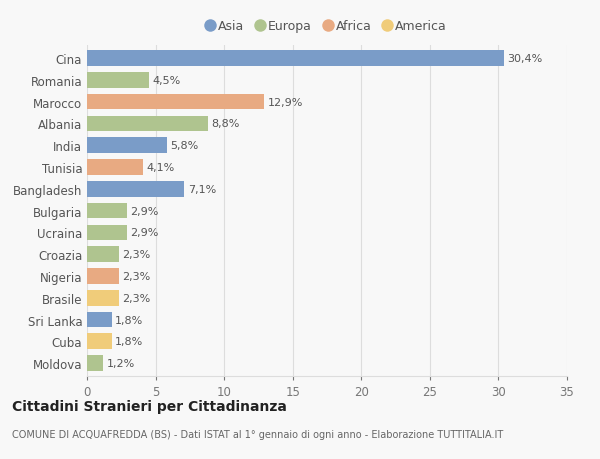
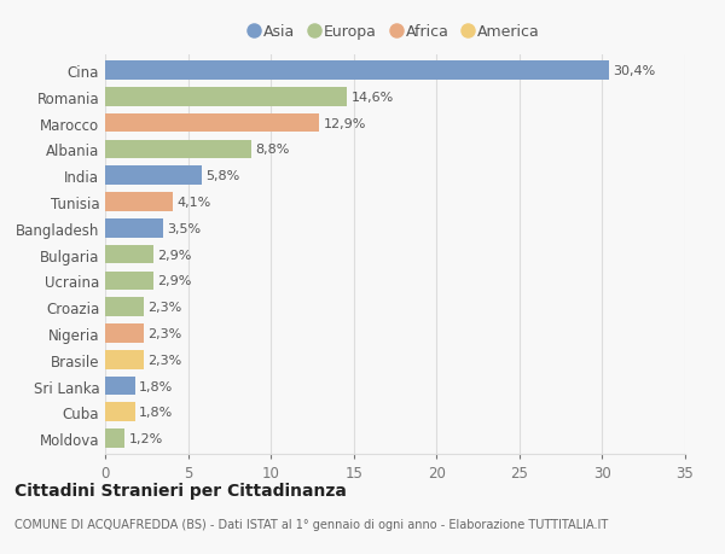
Romania: 4,5% -> 14,6%
Bangladesh: 7,1% -> 3,5%
